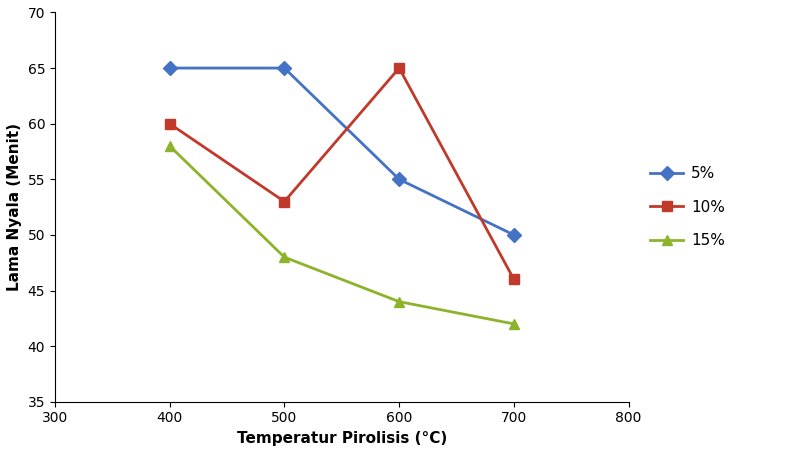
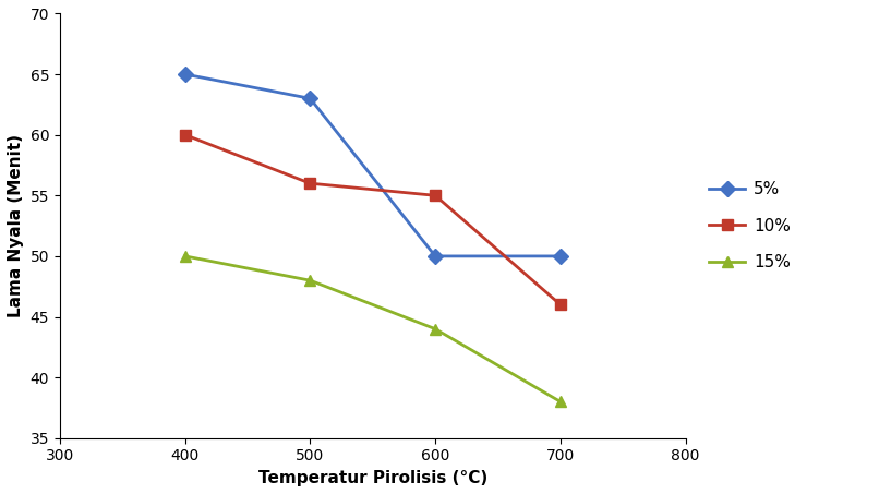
15%/400: 58 -> 50
5%/500: 65 -> 63
10%/500: 53 -> 56
5%/600: 55 -> 50
10%/600: 65 -> 55
15%/700: 42 -> 38
